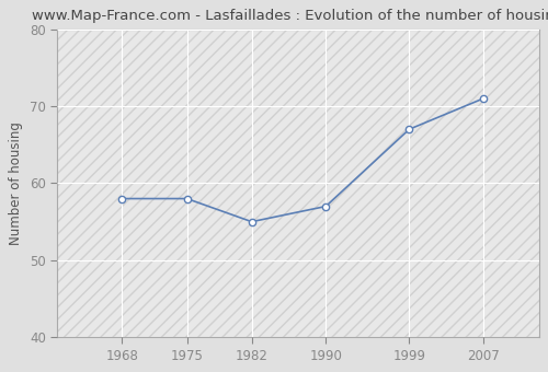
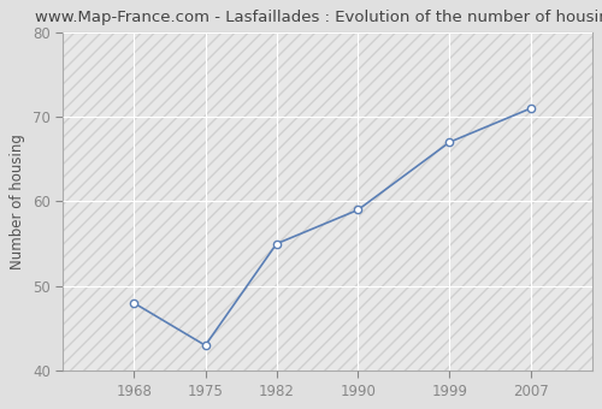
1968: 58 -> 48
1975: 58 -> 43
1990: 57 -> 59
